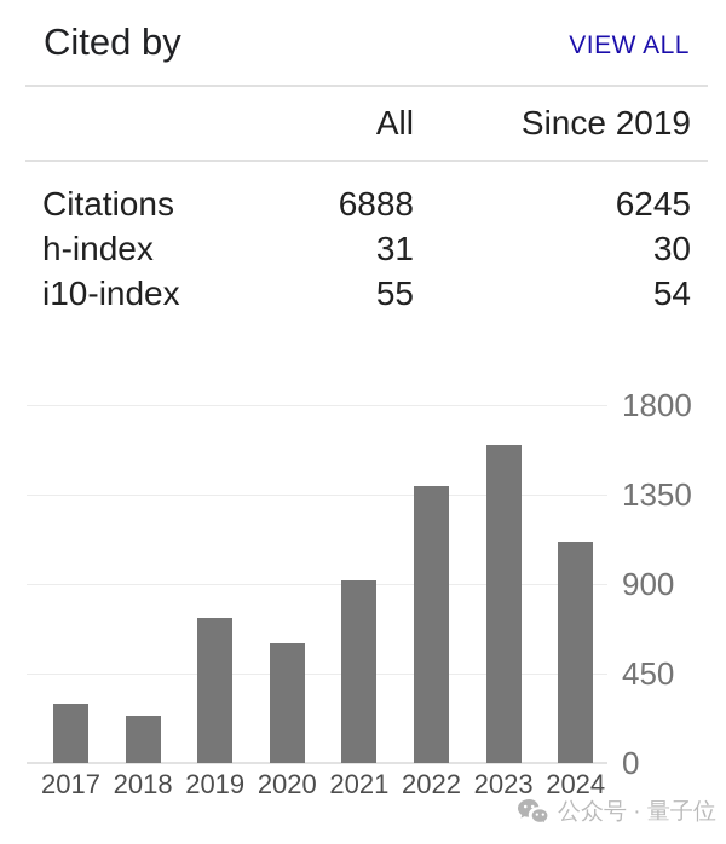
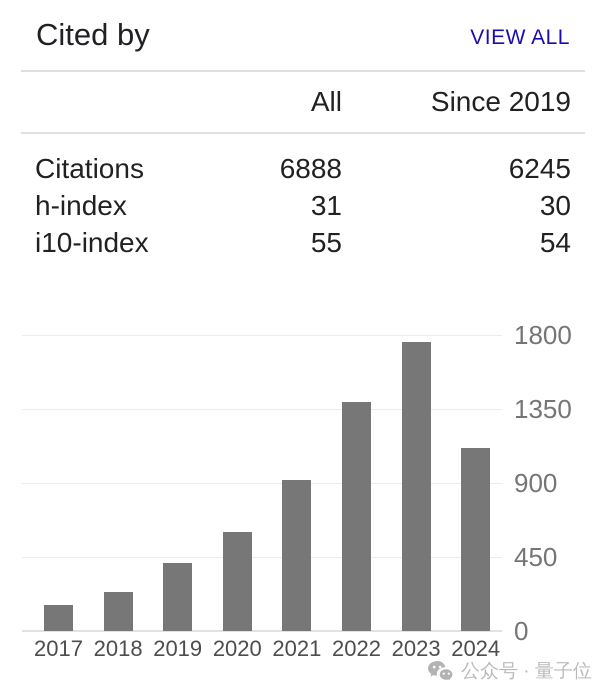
2017: 300 -> 160
2019: 730 -> 420
2023: 1600 -> 1760
